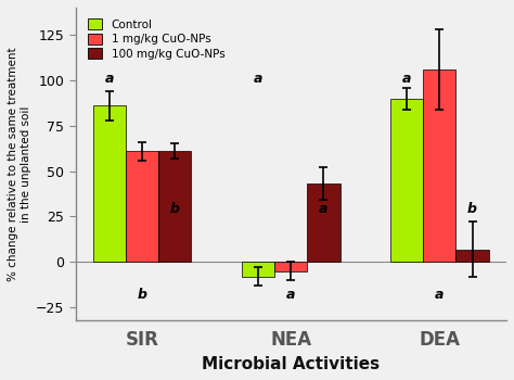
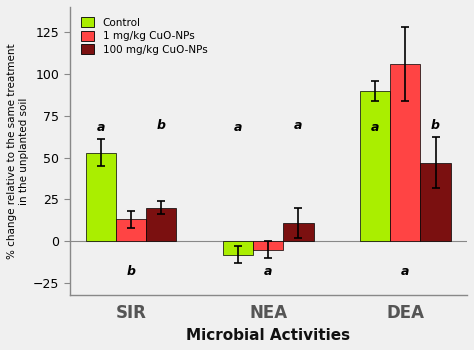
Control/SIR: 86 -> 53
1 mg/kg CuO-NPs/SIR: 61 -> 13
100 mg/kg CuO-NPs/SIR: 61 -> 20
100 mg/kg CuO-NPs/NEA: 43 -> 11
100 mg/kg CuO-NPs/DEA: 7 -> 47
